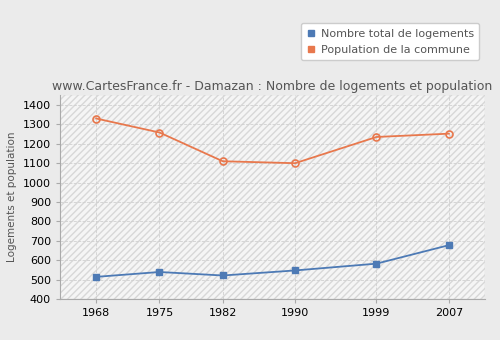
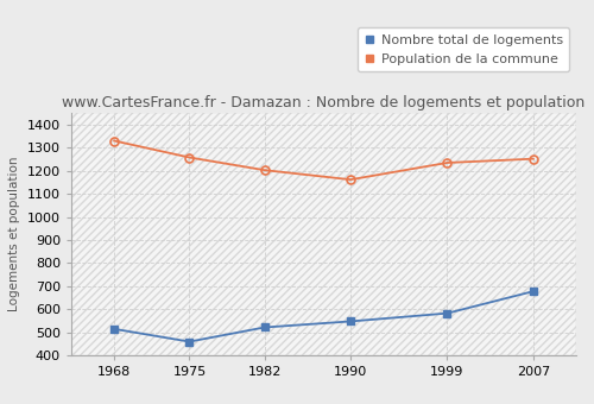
Nombre total de logements/1975: 540 -> 460
Population de la commune/1982: 1110 -> 1200
Population de la commune/1990: 1100 -> 1160
